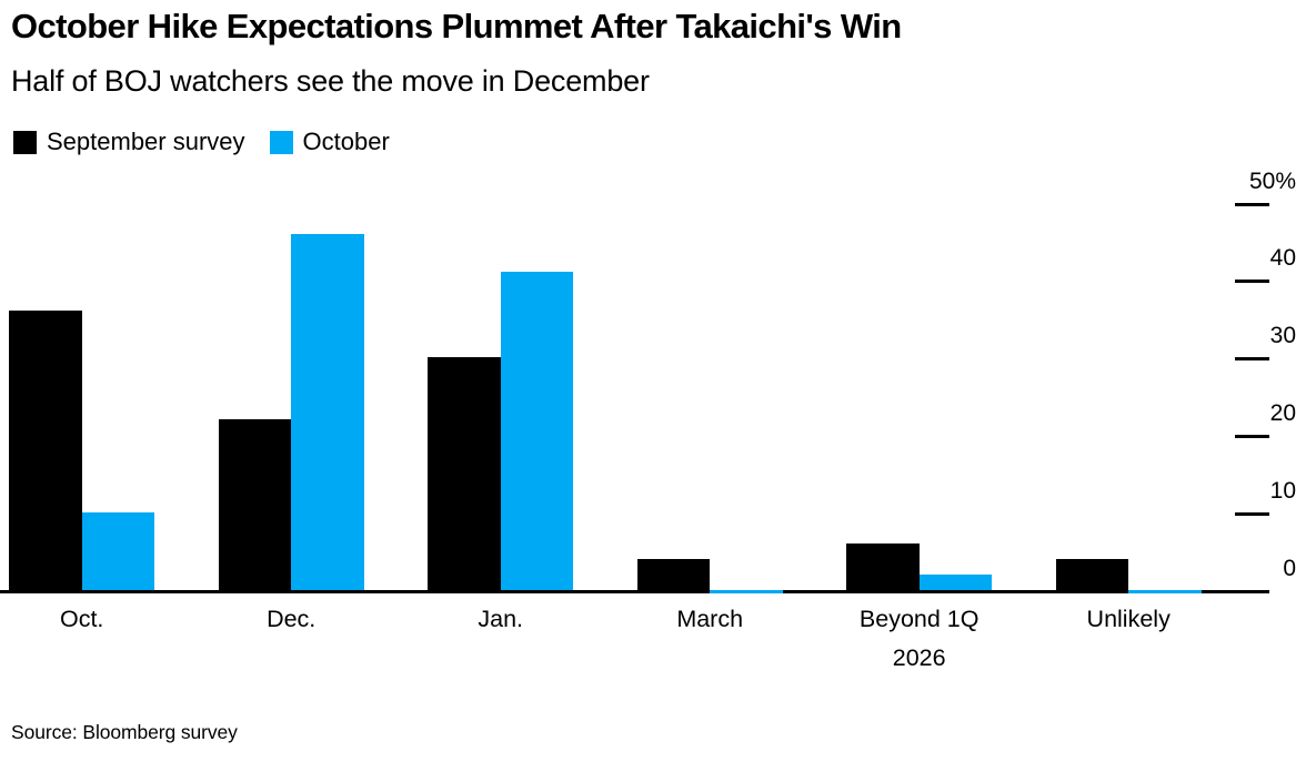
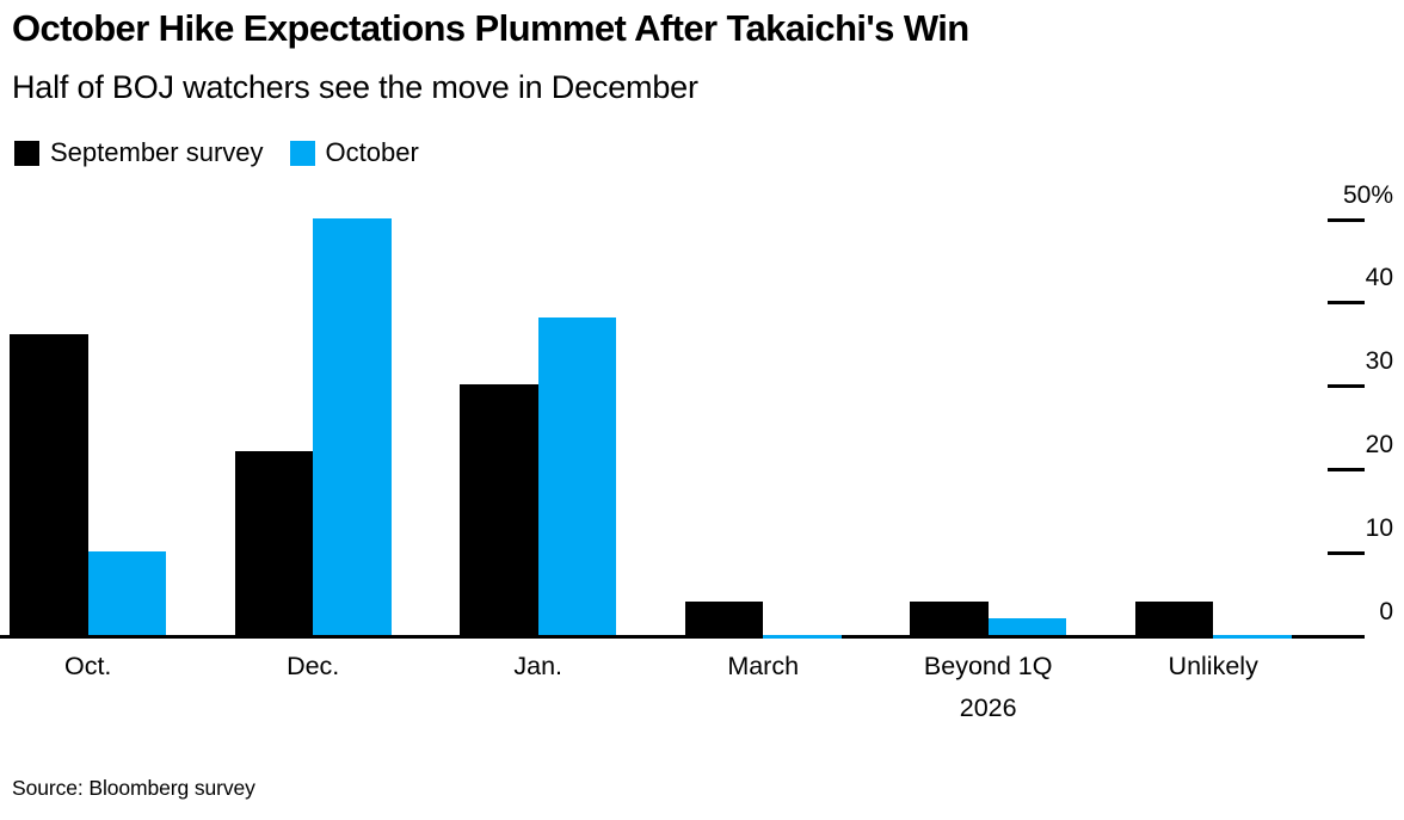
October/Dec.: 46% -> 50%
October/Jan.: 41% -> 38%
September survey/Beyond 1Q 2026: 6% -> 4%
